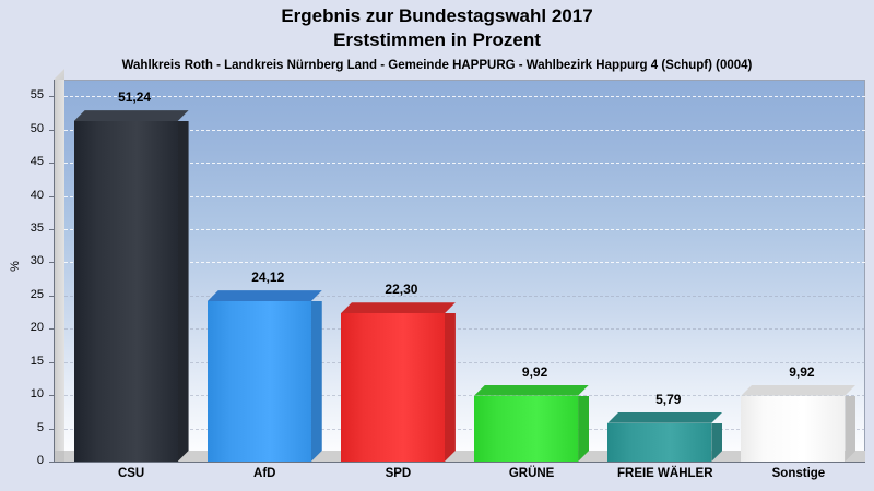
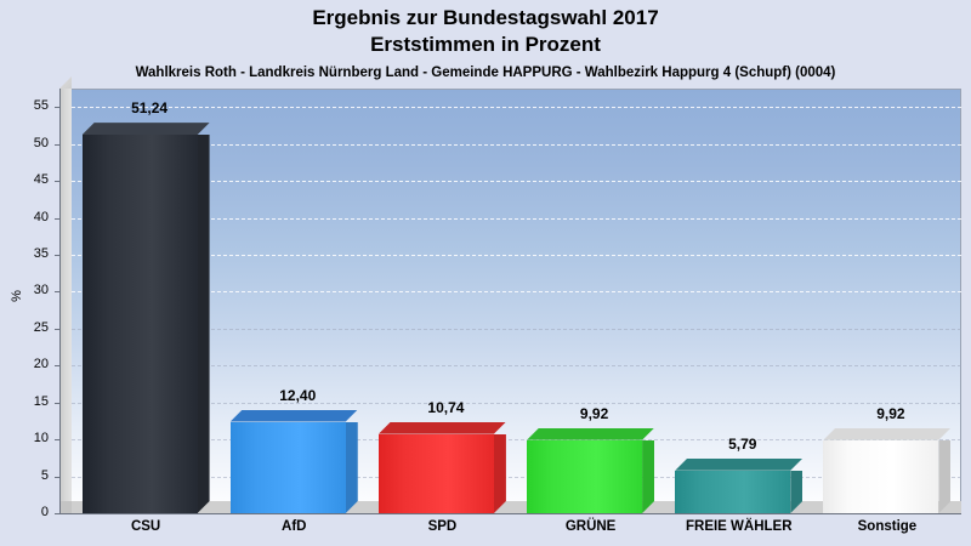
AfD: 24,12 -> 12,40
SPD: 22,30 -> 10,74
